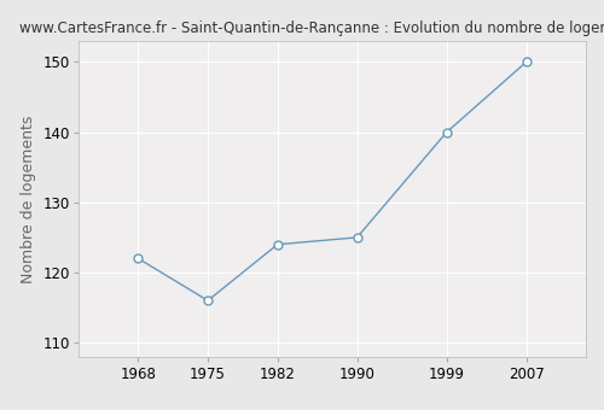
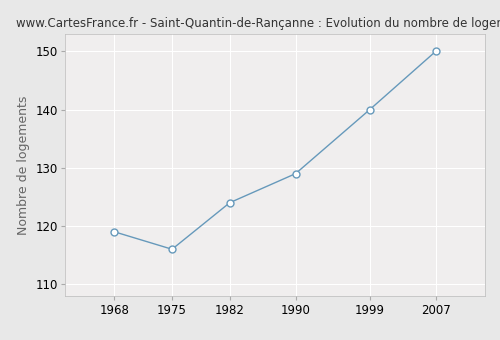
1968: 122 -> 119
1990: 125 -> 129
